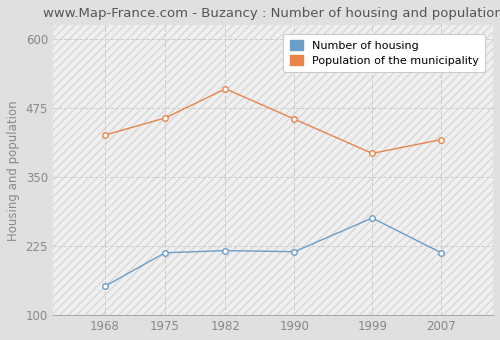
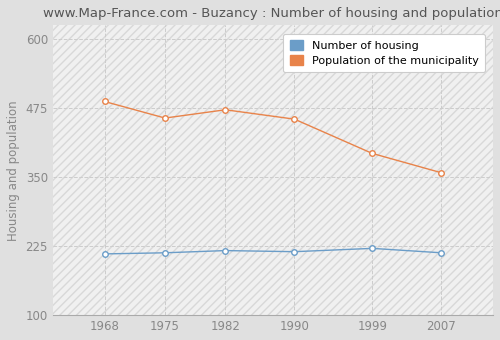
Number of housing/1968: 152 -> 211
Population of the municipality/1968: 426 -> 487
Population of the municipality/1982: 510 -> 472
Number of housing/1999: 276 -> 221
Population of the municipality/2007: 418 -> 358
